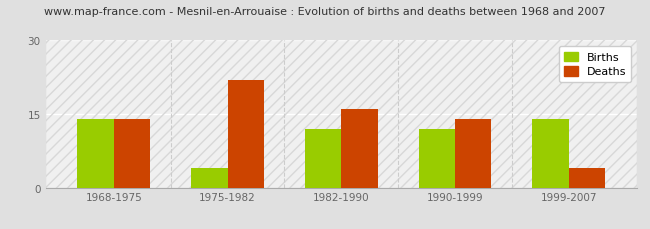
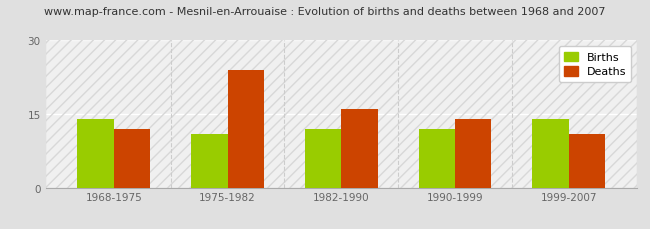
Deaths/1968-1975: 14 -> 12
Births/1975-1982: 4 -> 11
Deaths/1975-1982: 22 -> 24
Deaths/1999-2007: 4 -> 11
